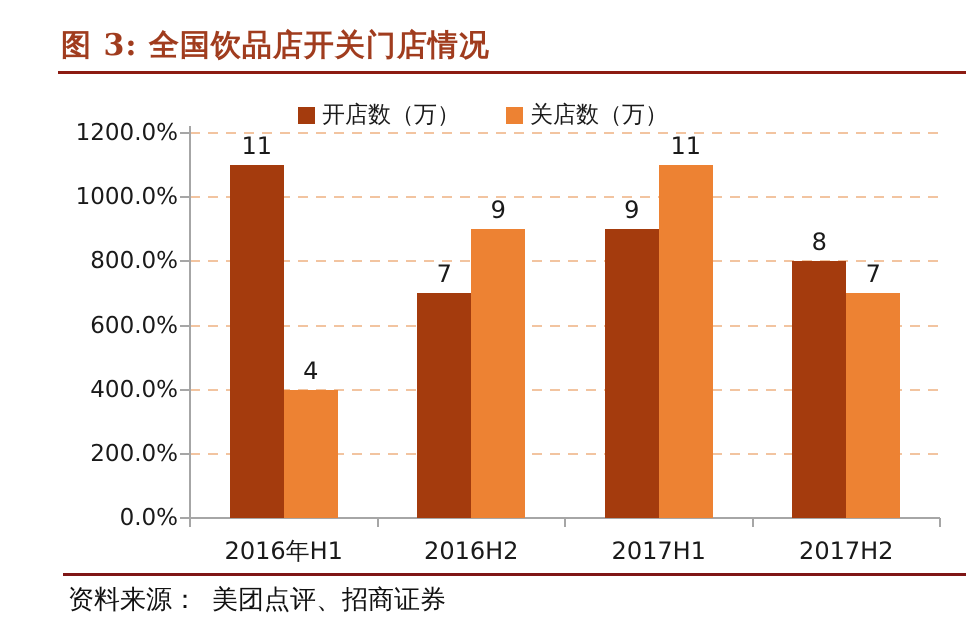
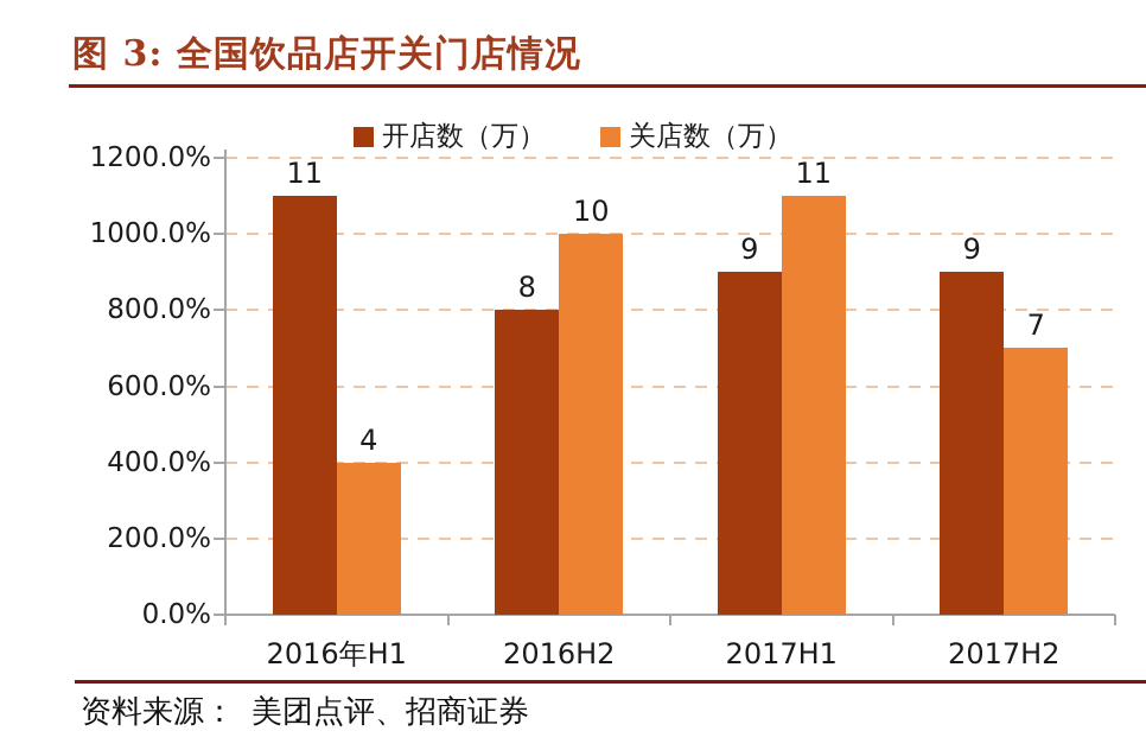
开店数（万）/2016H2: 7 -> 8
关店数（万）/2016H2: 9 -> 10
开店数（万）/2017H2: 8 -> 9
